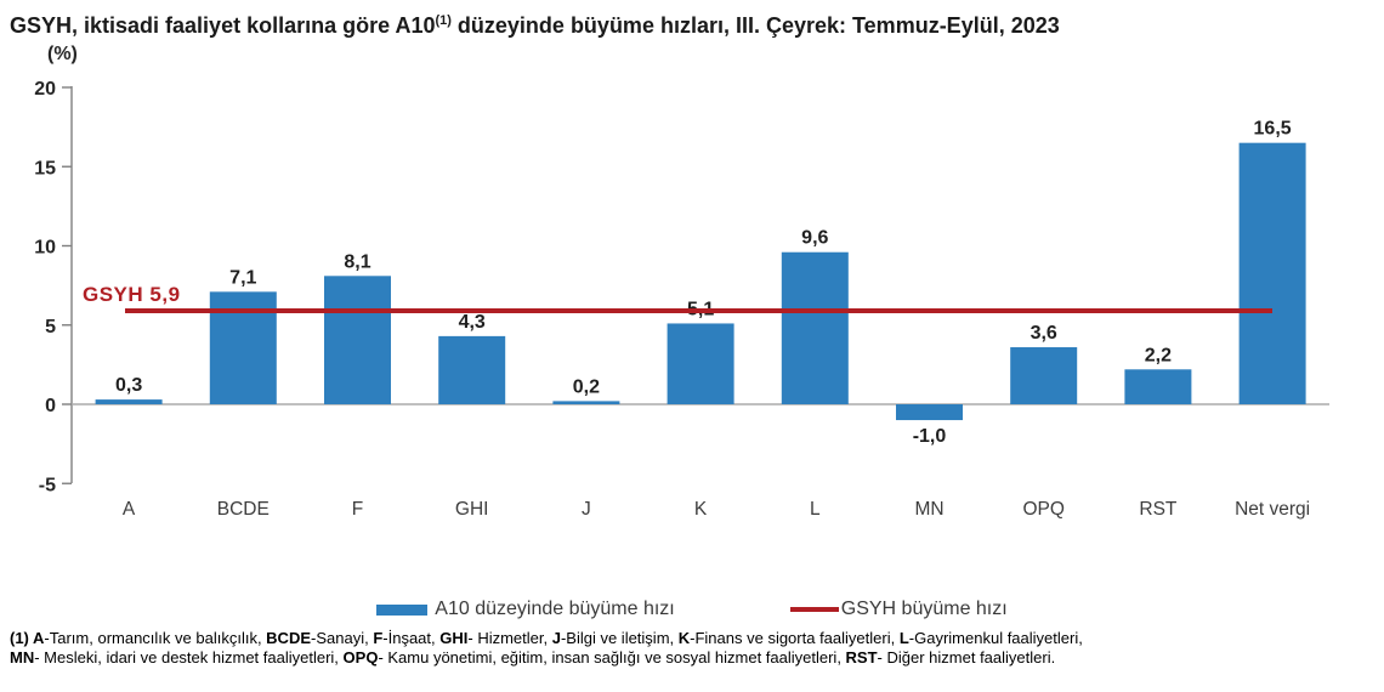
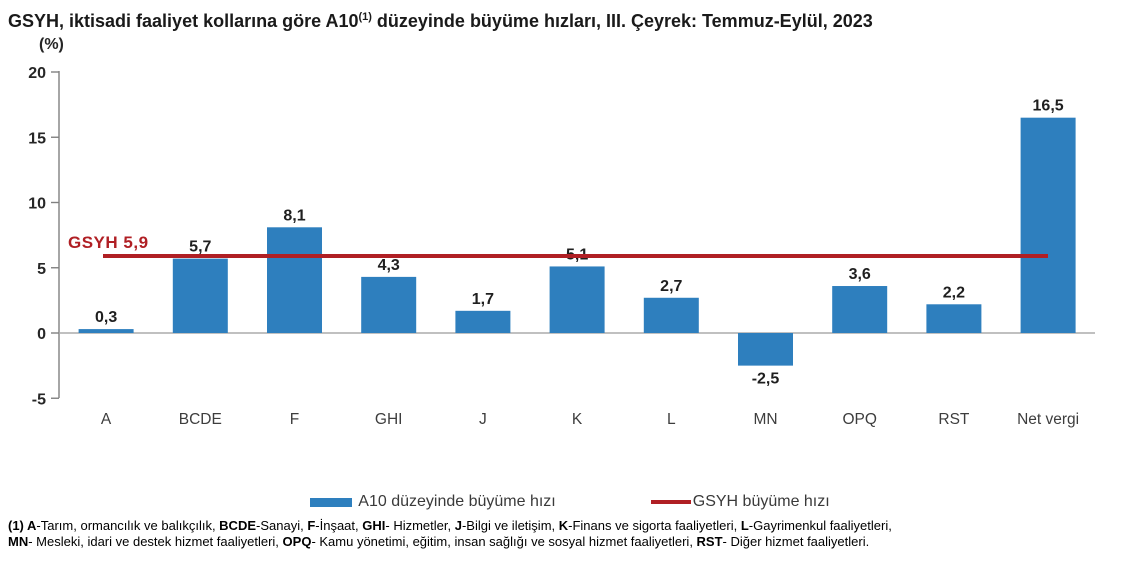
BCDE: 7,1 -> 5,7
J: 0,2 -> 1,7
L: 9,6 -> 2,7
MN: -1,0 -> -2,5
